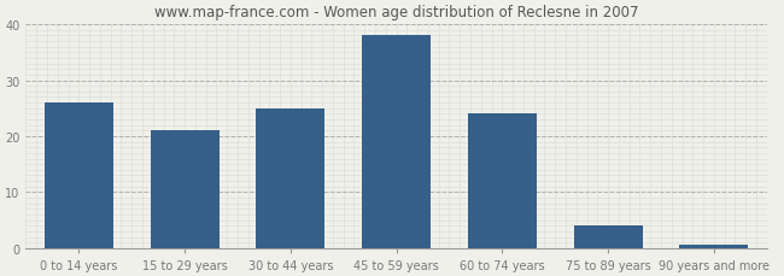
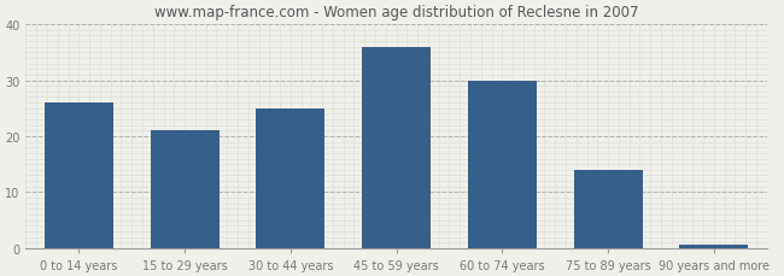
45 to 59 years: 38.0 -> 36.0
60 to 74 years: 24.0 -> 30.0
75 to 89 years: 4.0 -> 14.0
